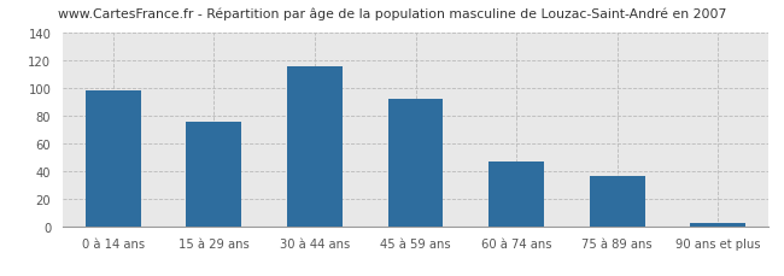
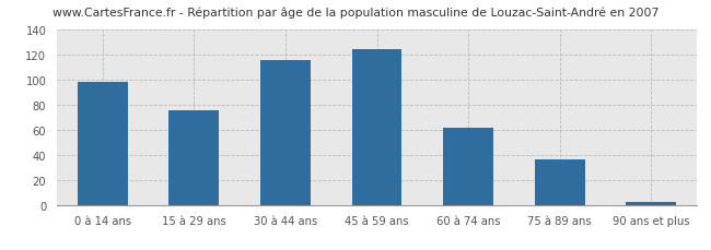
45 à 59 ans: 92 -> 124
60 à 74 ans: 47 -> 61
